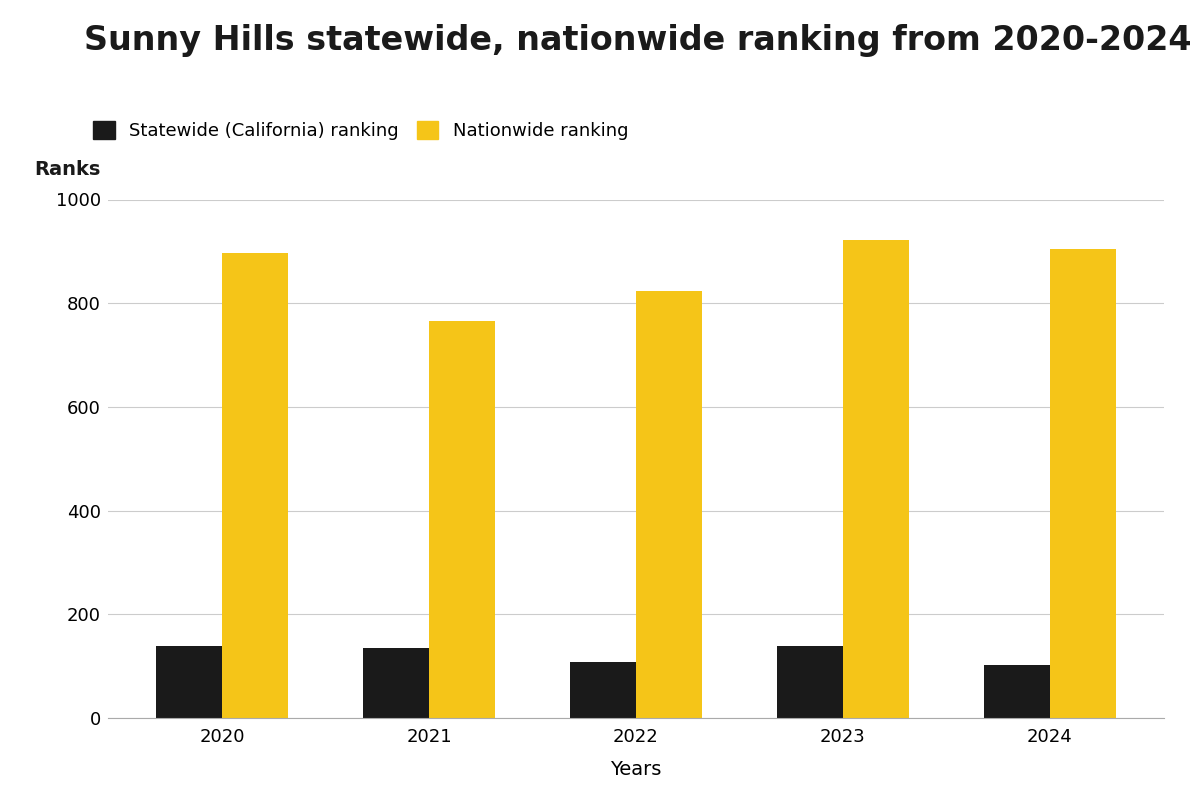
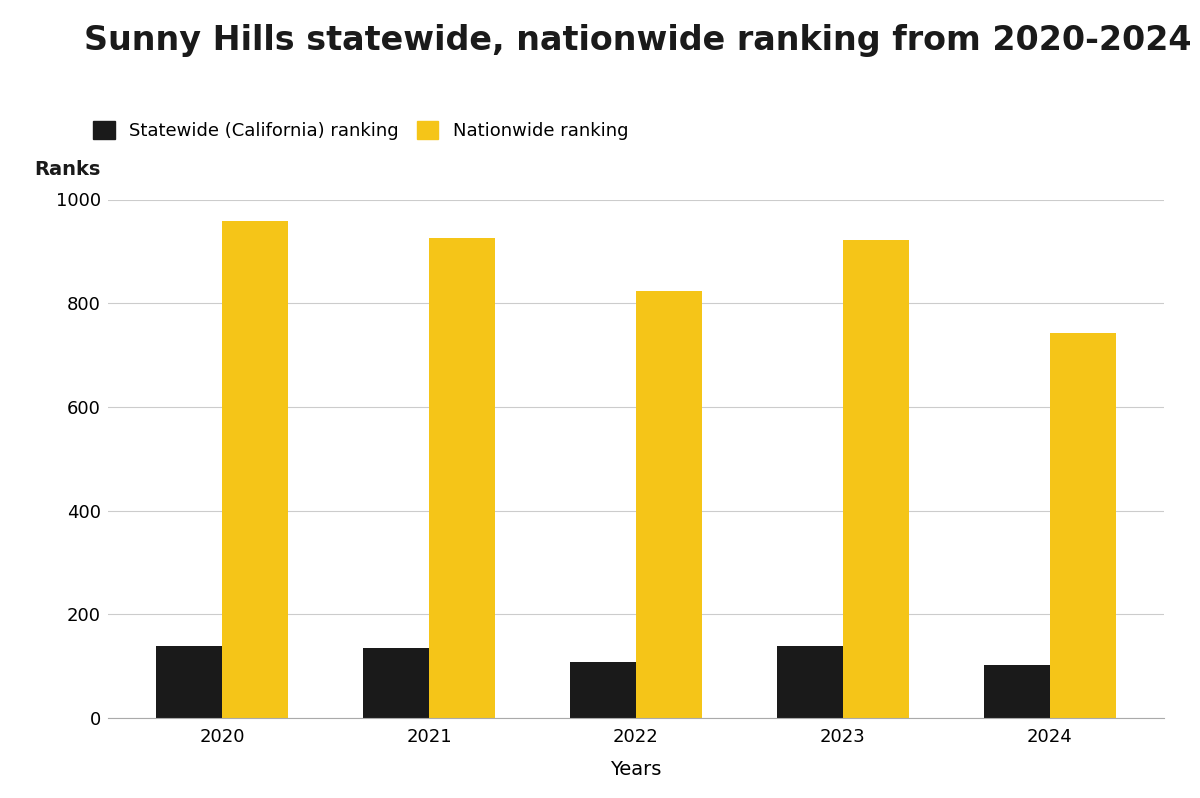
Nationwide ranking/2020: 896 -> 958
Nationwide ranking/2021: 766 -> 926
Nationwide ranking/2024: 904 -> 742
